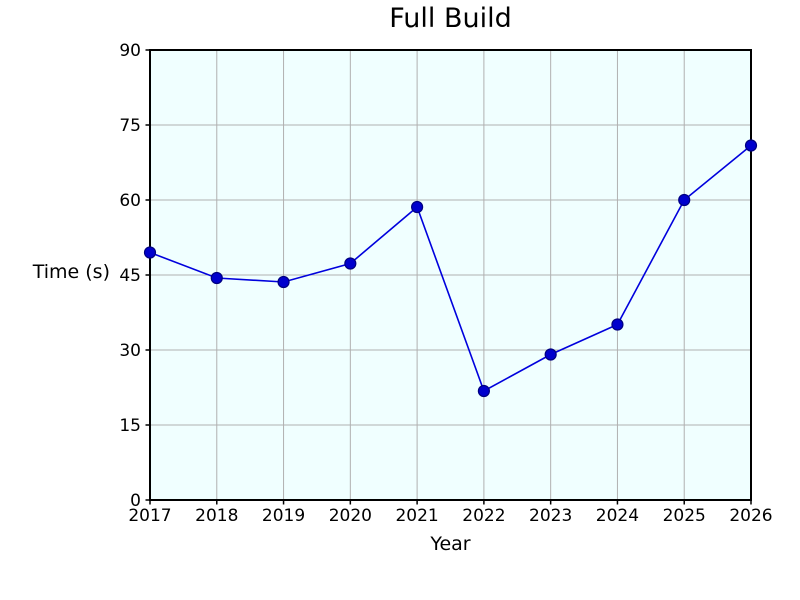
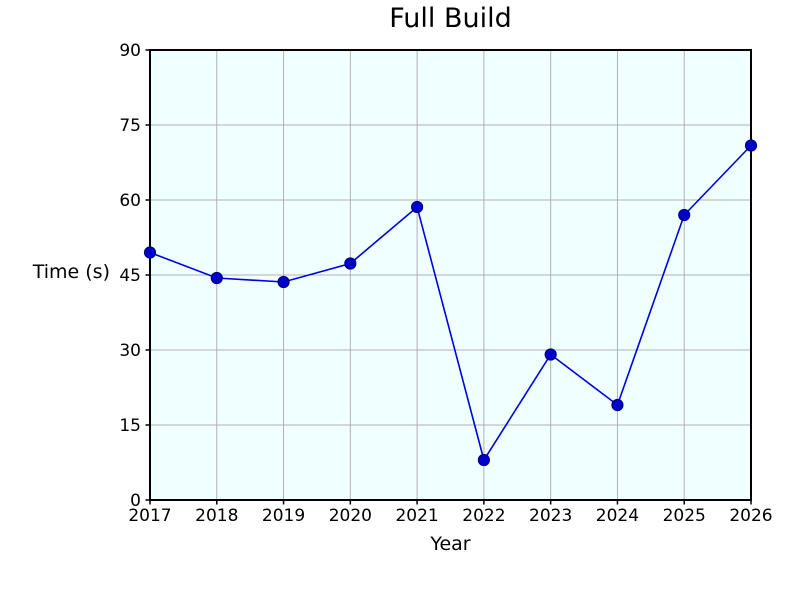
2022: 22 -> 8
2024: 35 -> 19
2025: 60 -> 57
